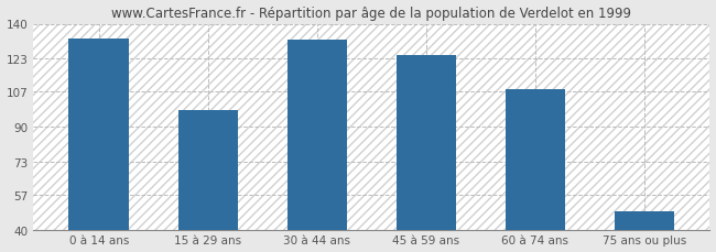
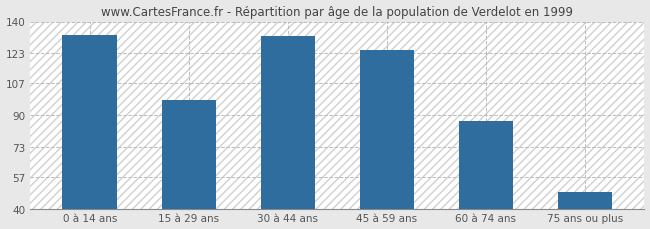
60 à 74 ans: 108 -> 87
